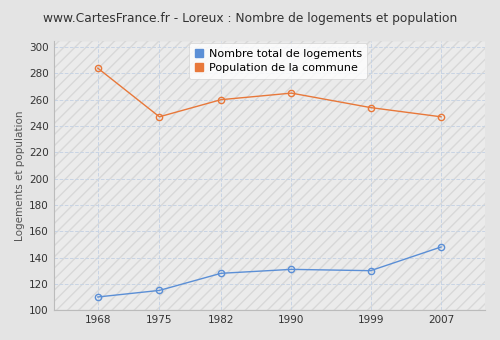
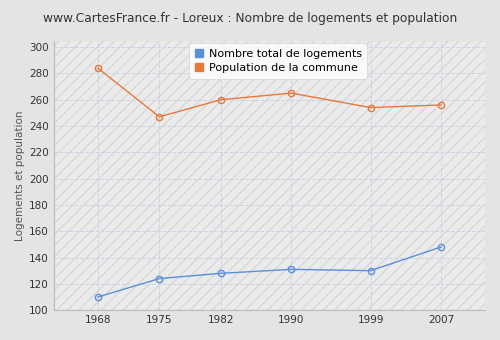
Nombre total de logements/1975: 115 -> 124
Population de la commune/2007: 247 -> 256
